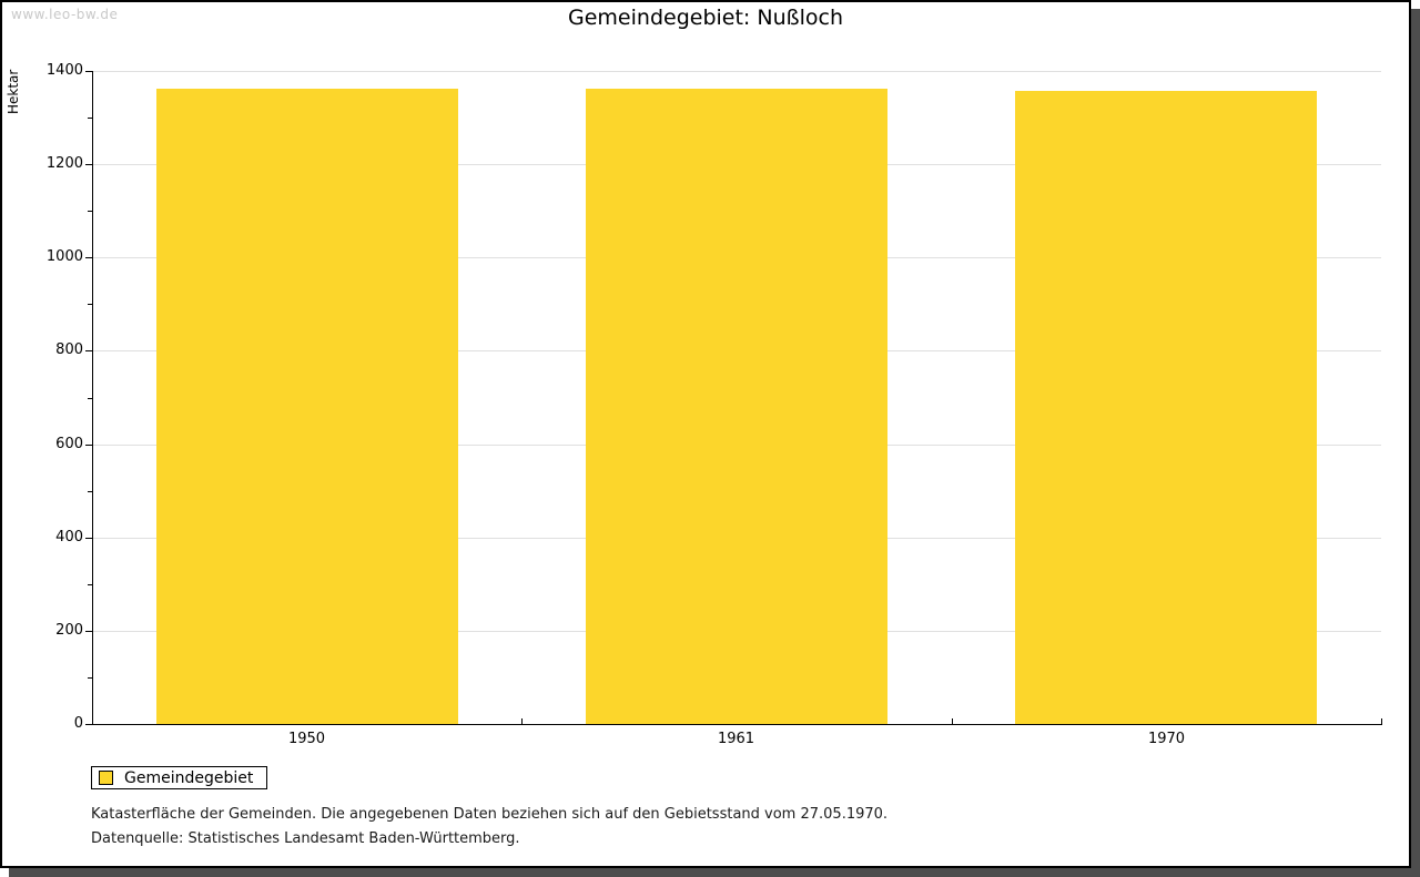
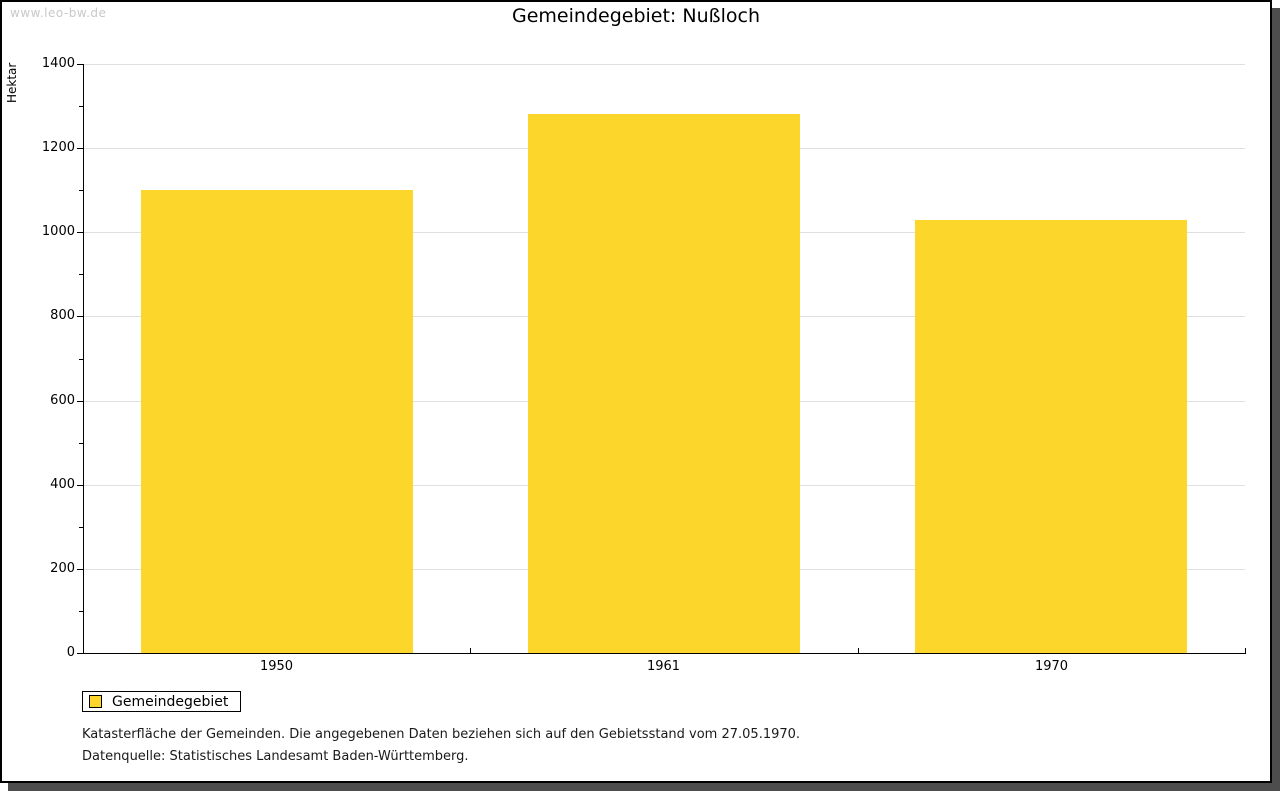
1950: 1360 -> 1100
1961: 1360 -> 1280
1970: 1360 -> 1030
